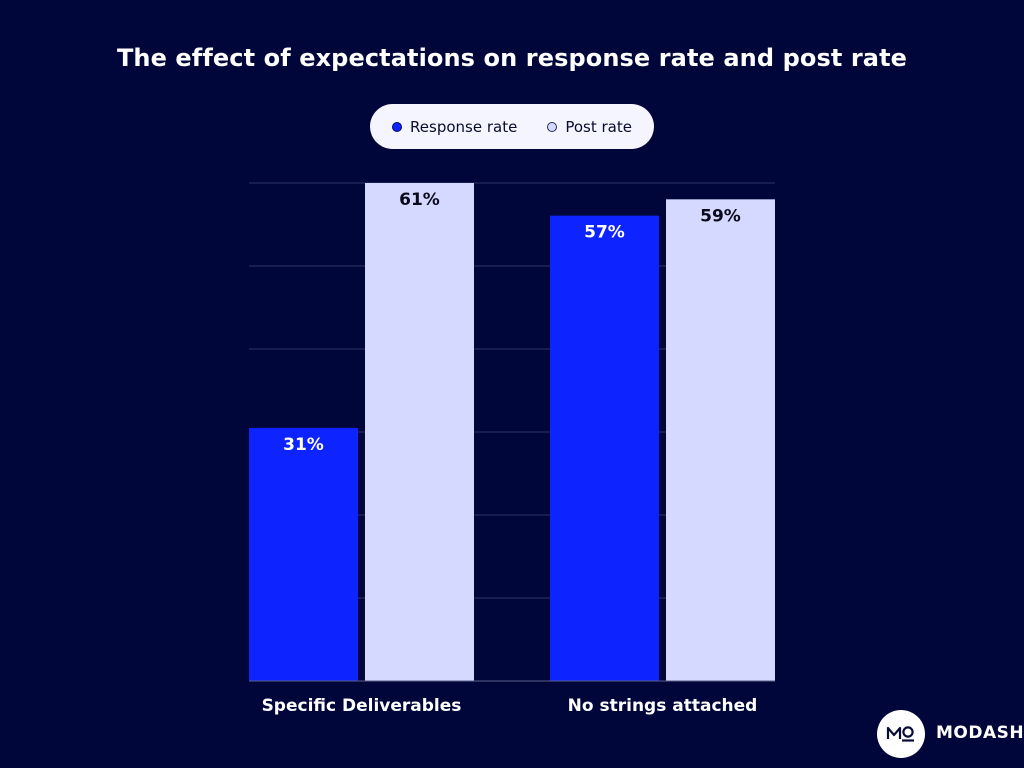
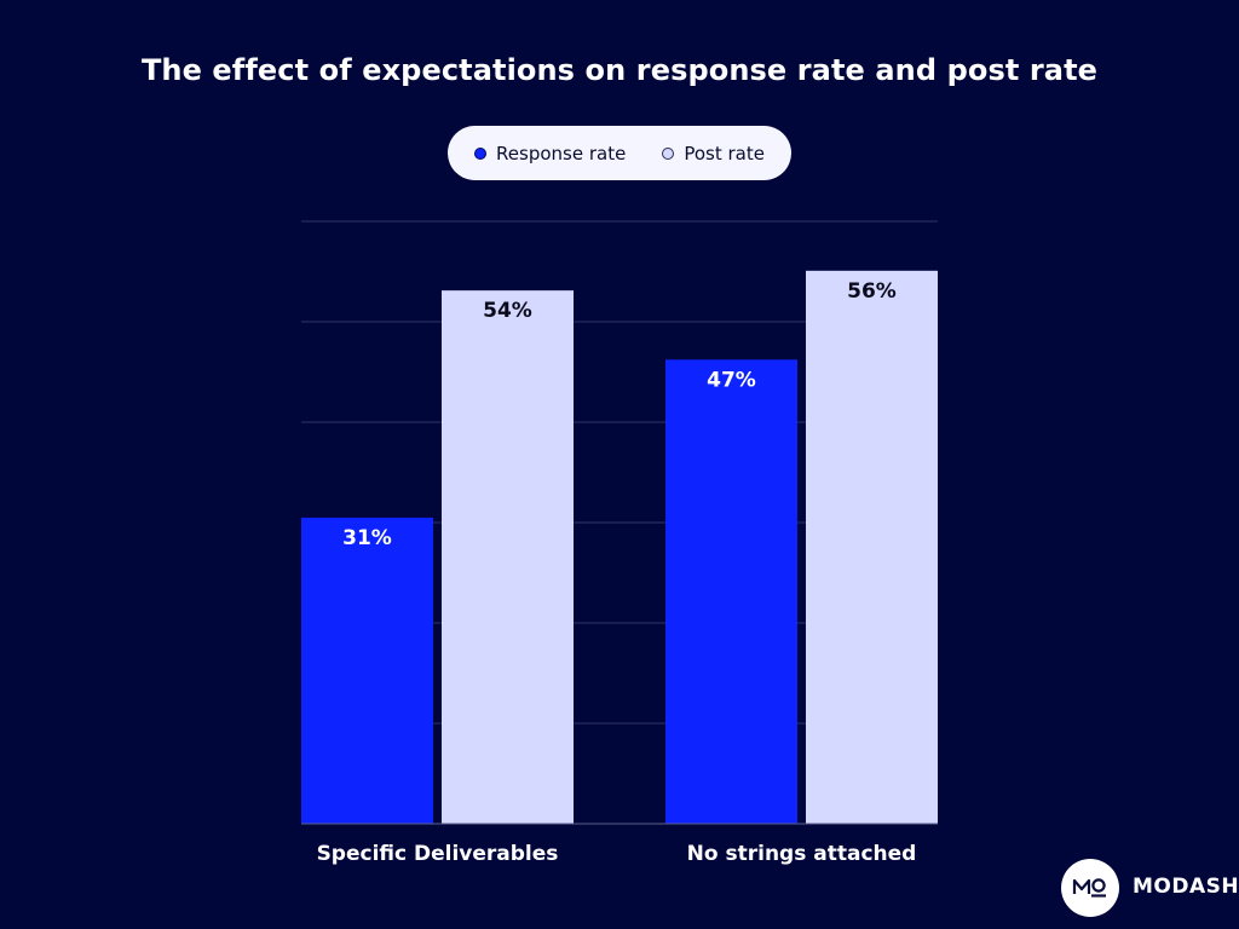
Post rate/Specific Deliverables: 61% -> 54%
Response rate/No strings attached: 57% -> 47%
Post rate/No strings attached: 59% -> 56%
